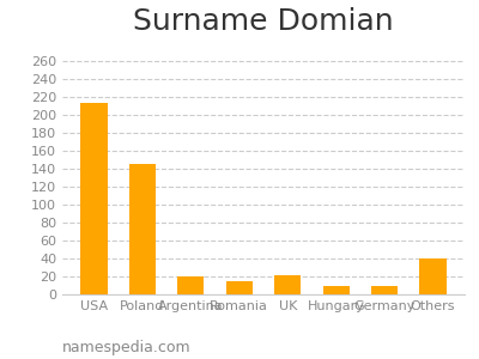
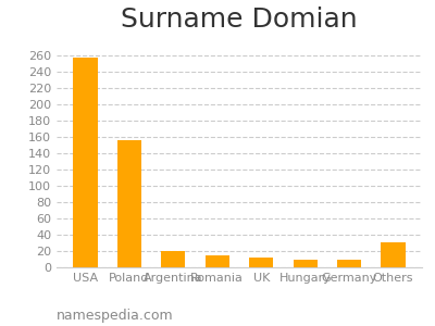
USA: 214 -> 258
Poland: 146 -> 156
UK: 22 -> 12
Others: 40 -> 31
